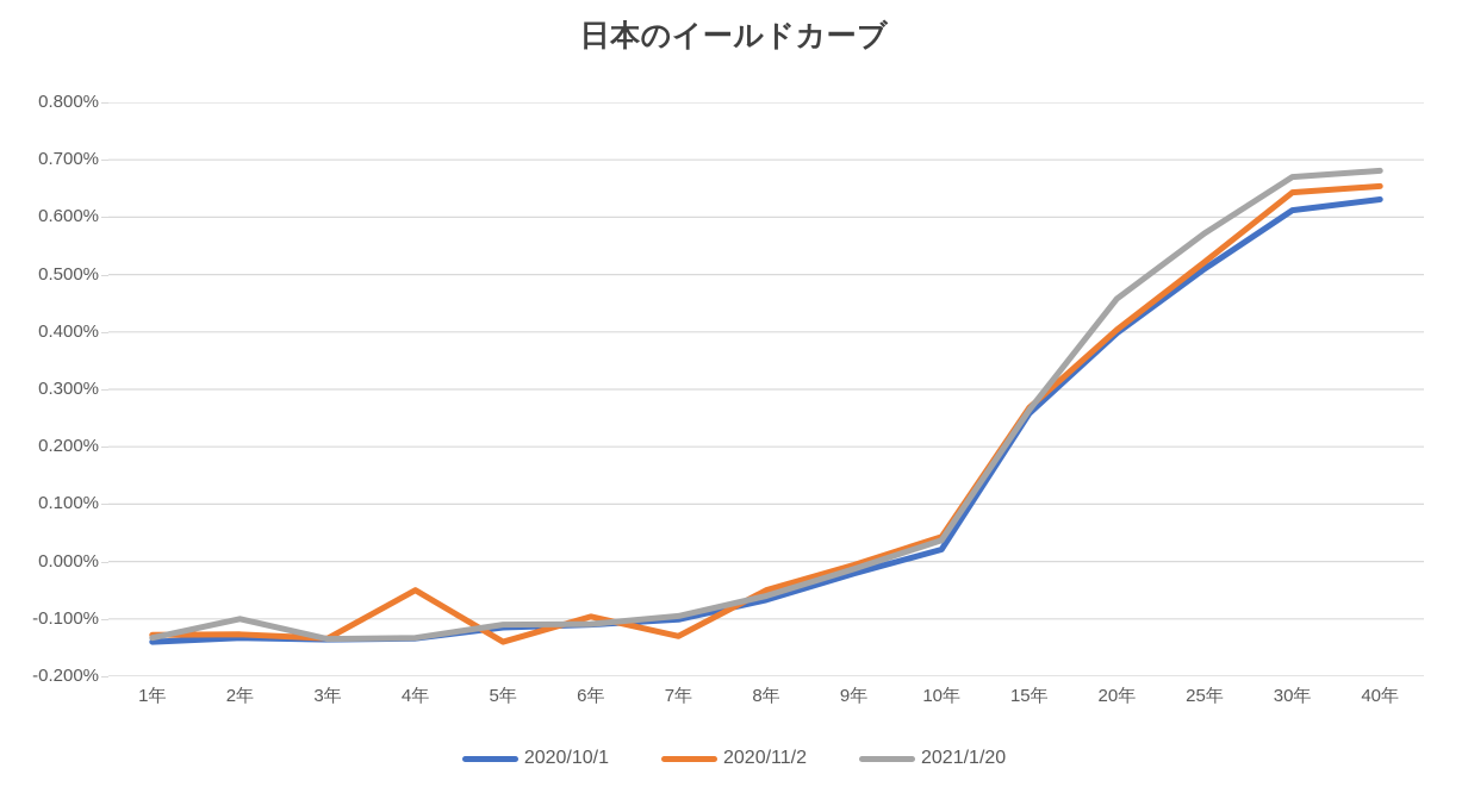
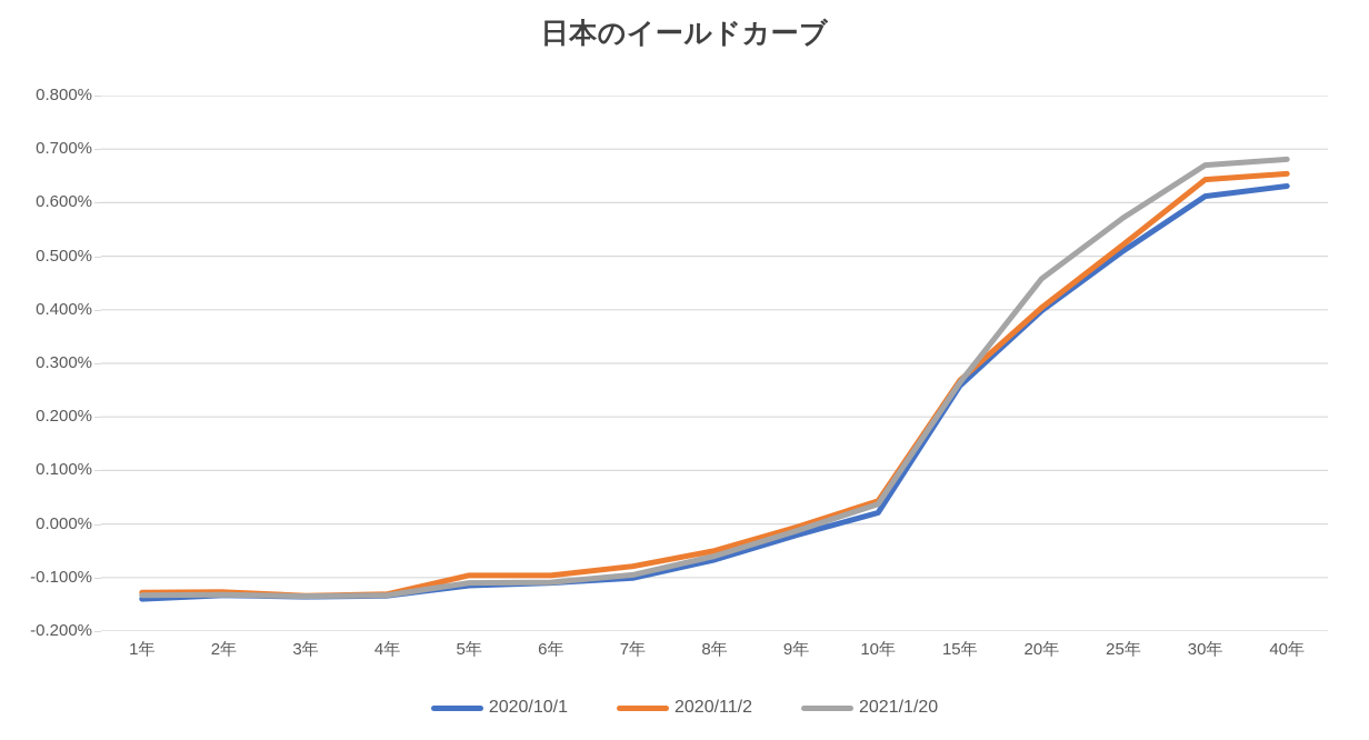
2021/1/20/2年: -0.10% -> -0.13%
2020/11/2/4年: -0.05% -> -0.13%
2020/11/2/5年: -0.14% -> -0.10%
2020/11/2/7年: -0.13% -> -0.08%
